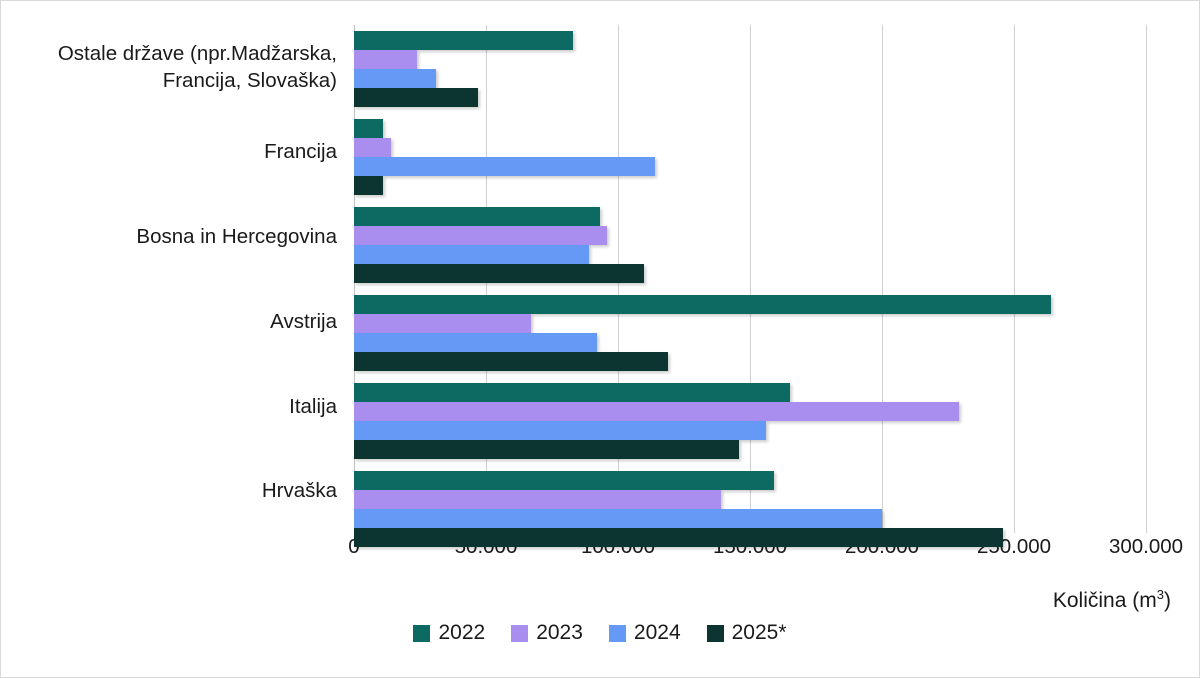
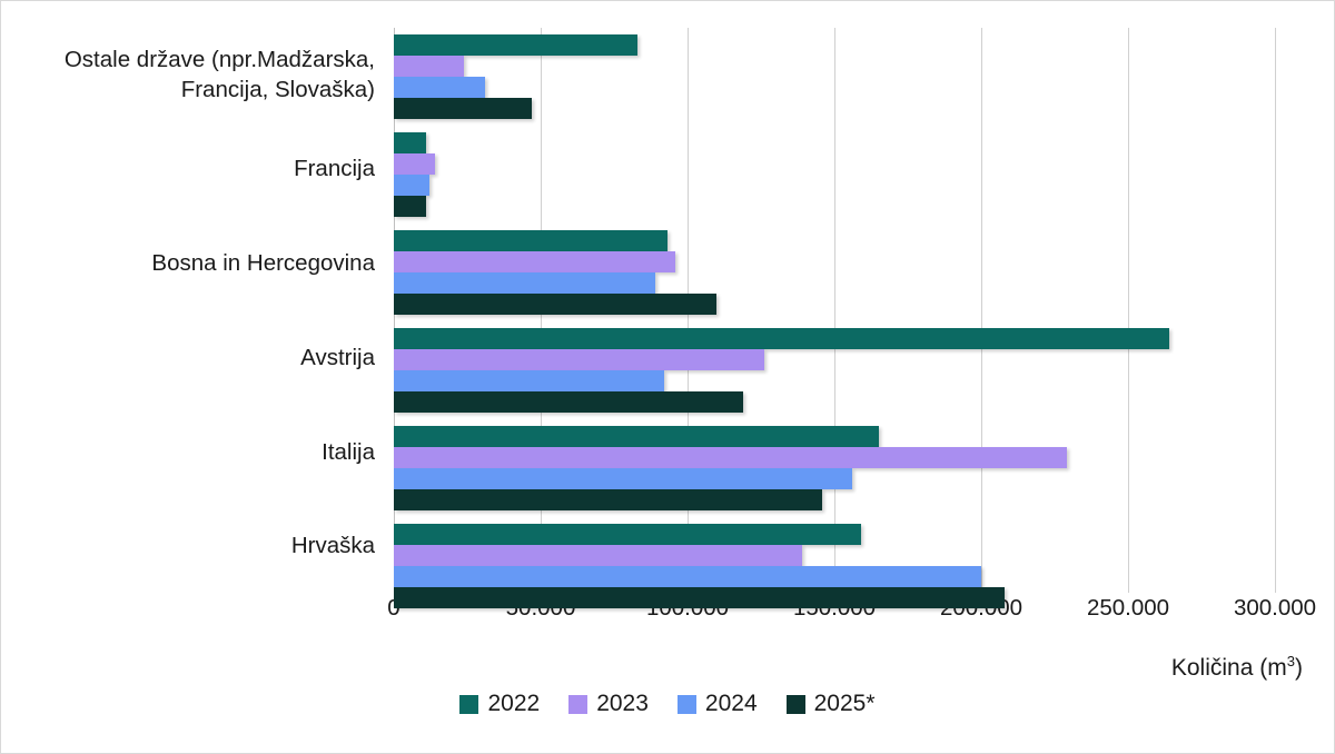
2024/Francija: 114000 -> 12000
2023/Avstrija: 67000 -> 126000
2025*/Hrvaška: 246000 -> 208000
